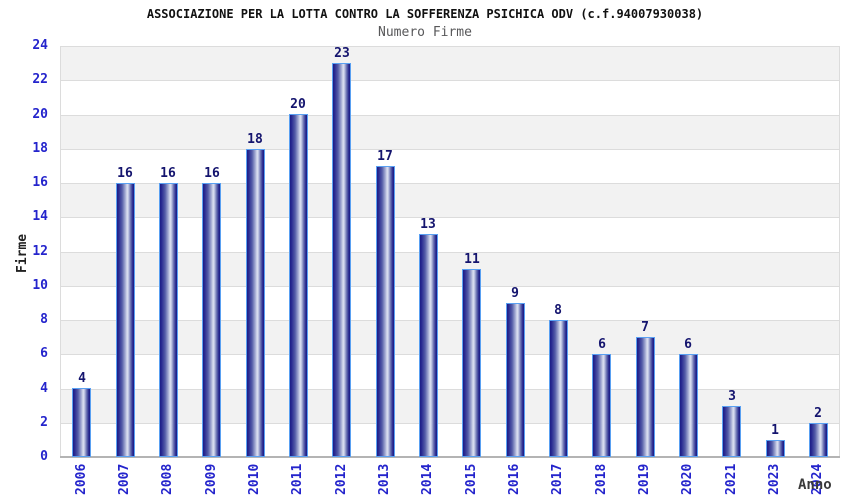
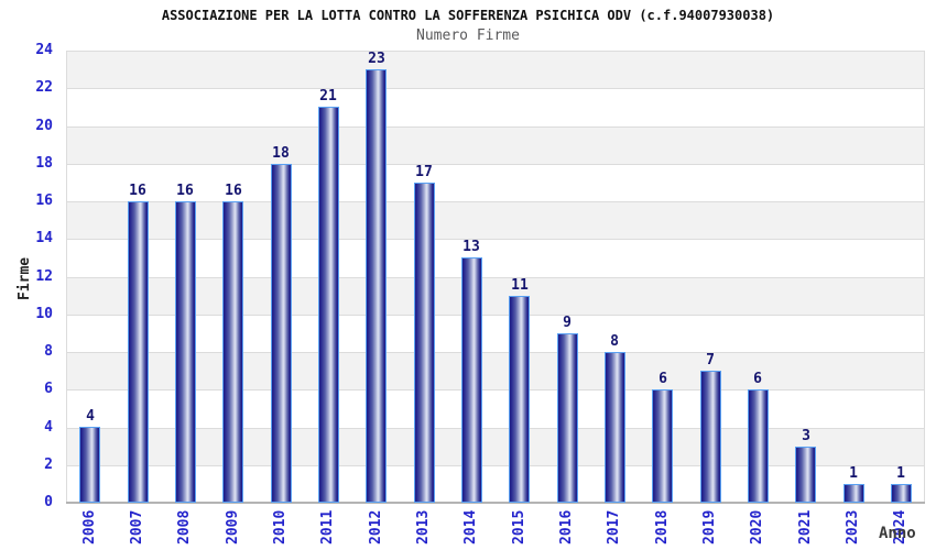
2011: 20 -> 21
2024: 2 -> 1
